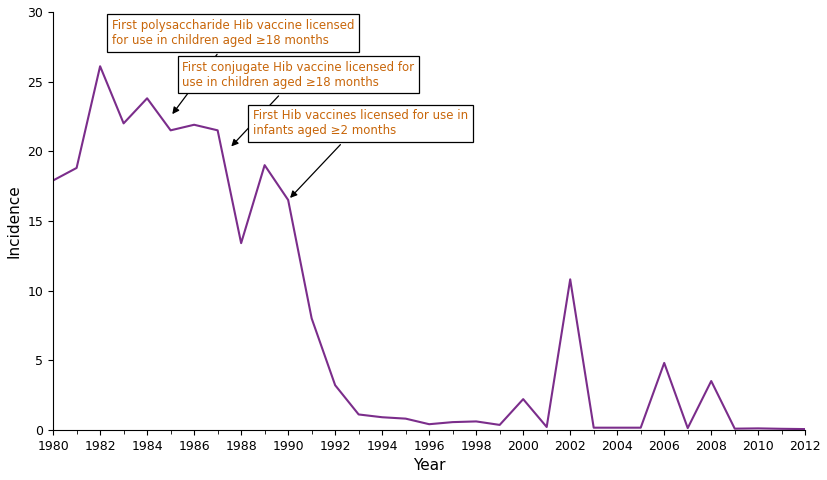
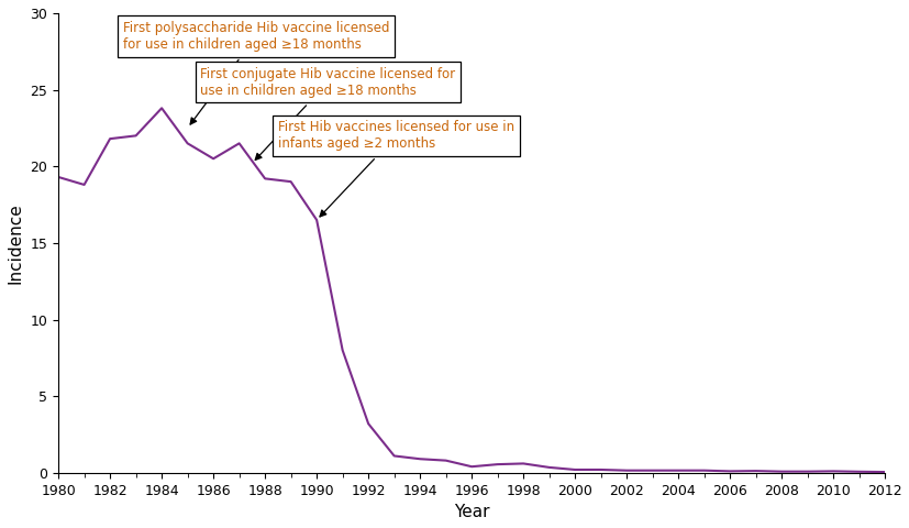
1980: 17.9 -> 19.3
1982: 26.1 -> 21.8
1986: 21.9 -> 20.5
1988: 13.4 -> 19.2
2000: 2.2 -> 0.2
2002: 10.8 -> 0.1
2006: 4.8 -> 0.1
2008: 3.5 -> 0.1
